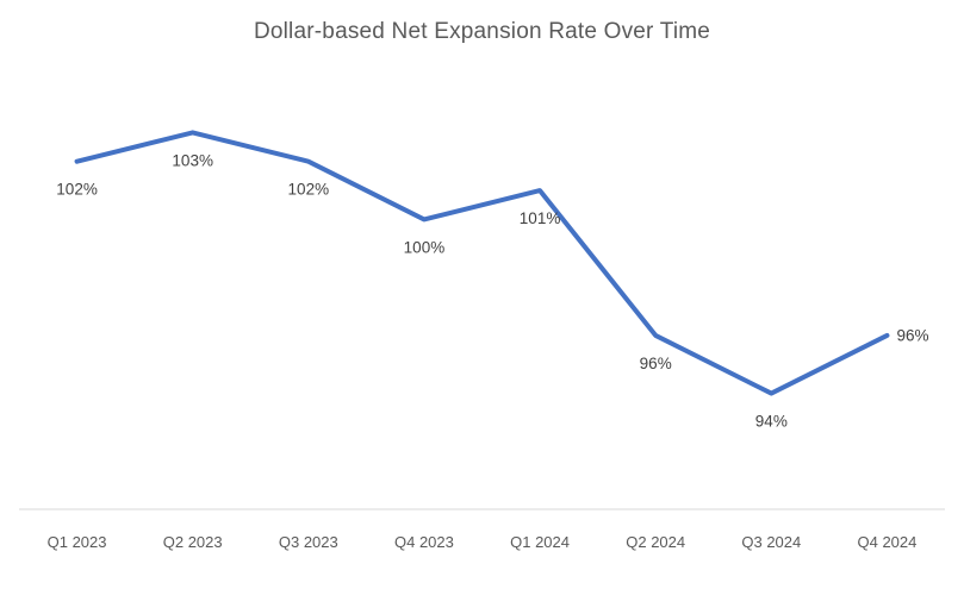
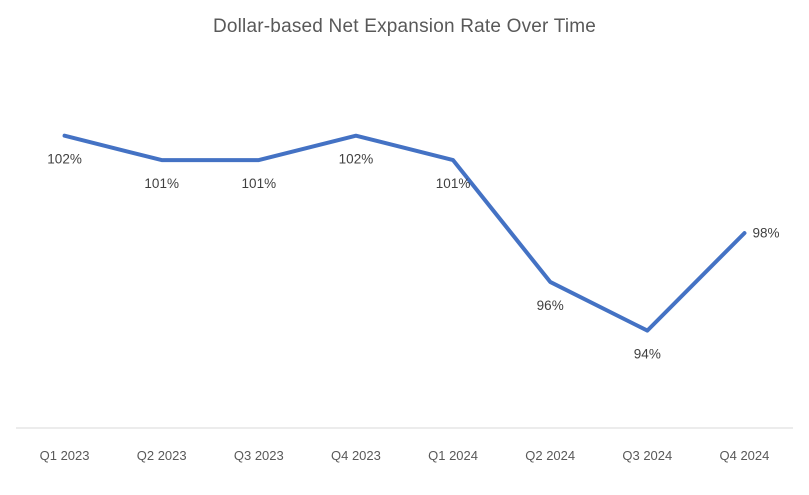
Q2 2023: 103% -> 101%
Q3 2023: 102% -> 101%
Q4 2023: 100% -> 102%
Q4 2024: 96% -> 98%
